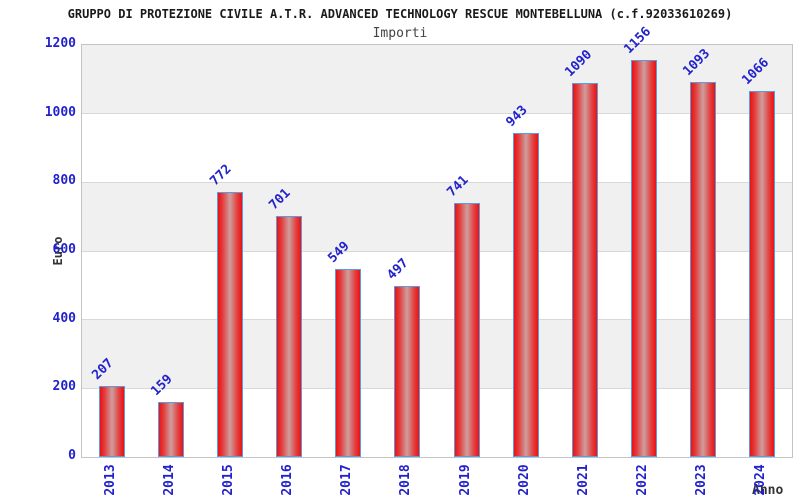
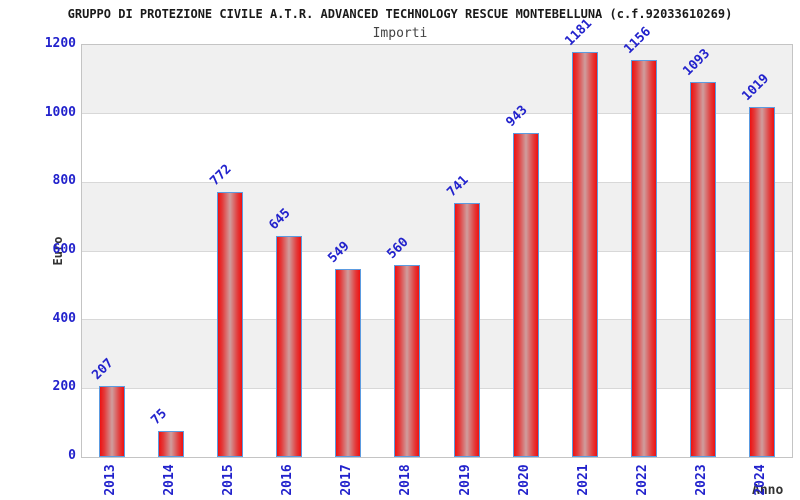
2014: 159 -> 75
2016: 701 -> 645
2018: 497 -> 560
2021: 1090 -> 1181
2024: 1066 -> 1019
